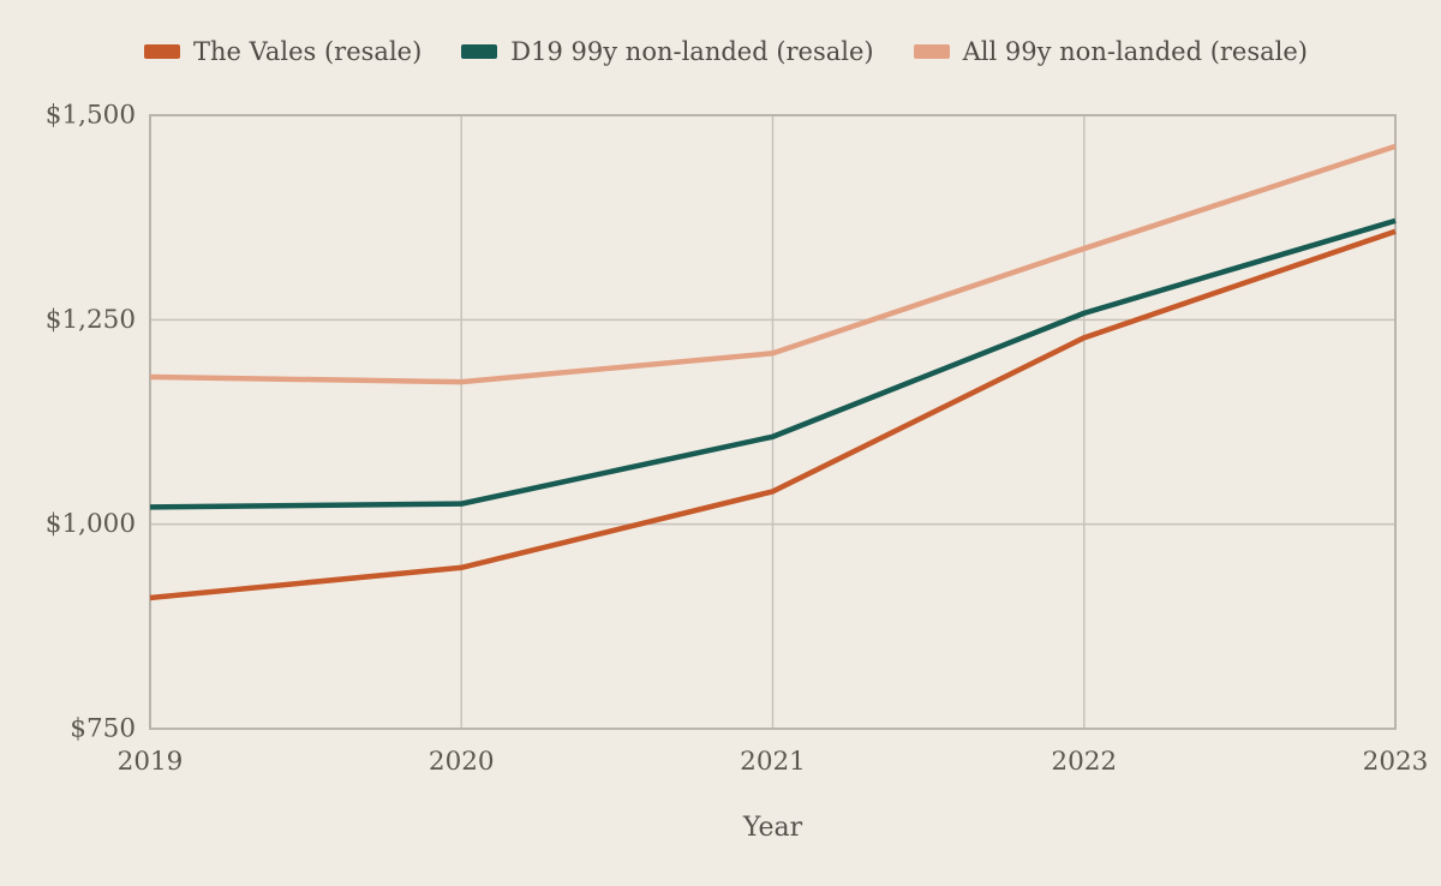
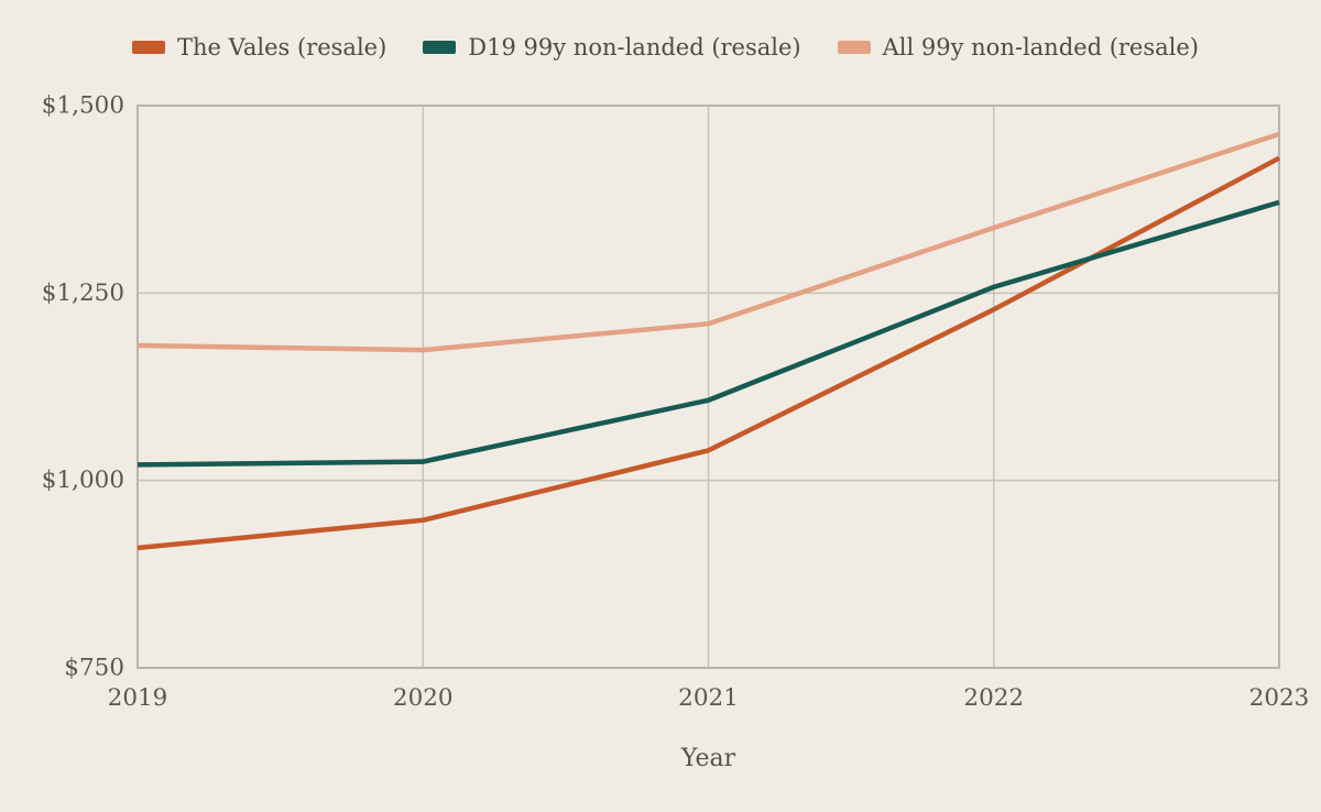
The Vales (resale)/2023: $1360 -> $1430
